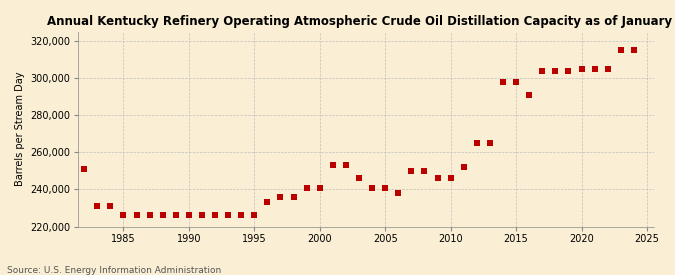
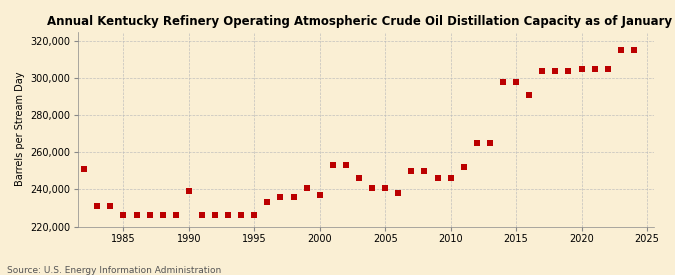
1990: 226,000 -> 239,000
2000: 241,000 -> 237,000
